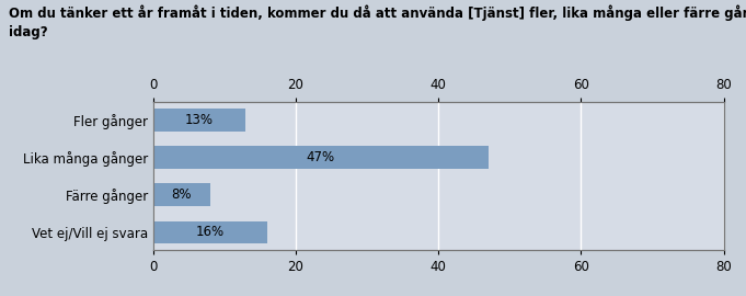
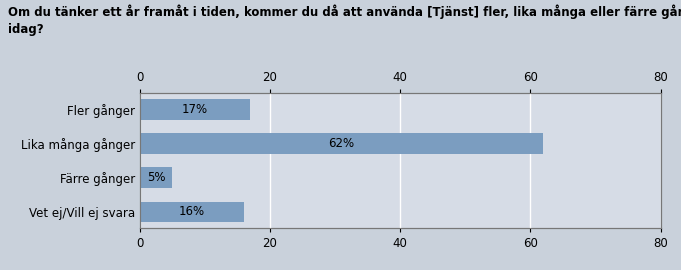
Fler gånger: 13% -> 17%
Lika många gånger: 47% -> 62%
Färre gånger: 8% -> 5%
